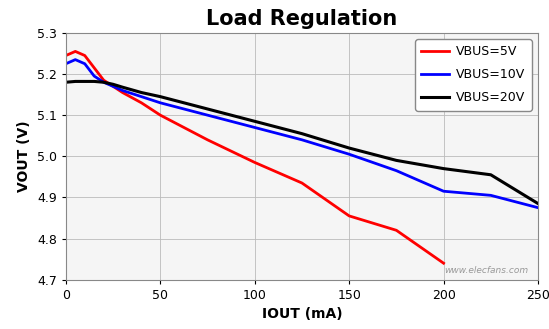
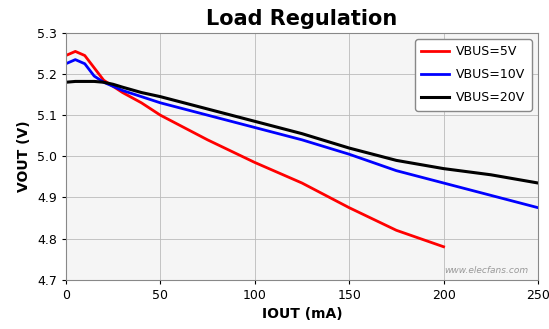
VBUS=5V/150: 4.855 -> 4.875
VBUS=5V/200: 4.740 -> 4.780
VBUS=10V/200: 4.915 -> 4.935
VBUS=20V/250: 4.885 -> 4.935
